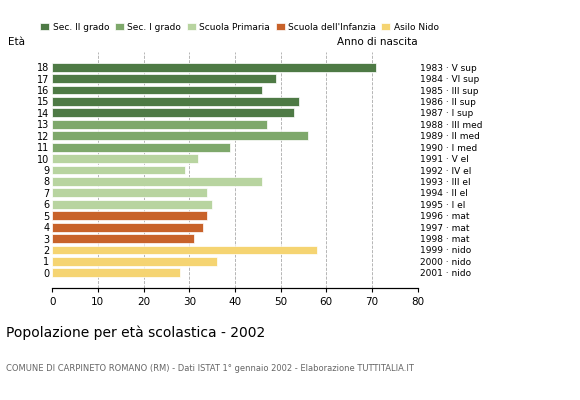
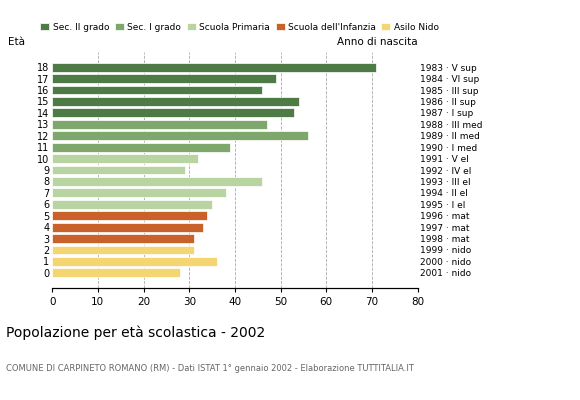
7: 34 -> 38
2: 58 -> 31
